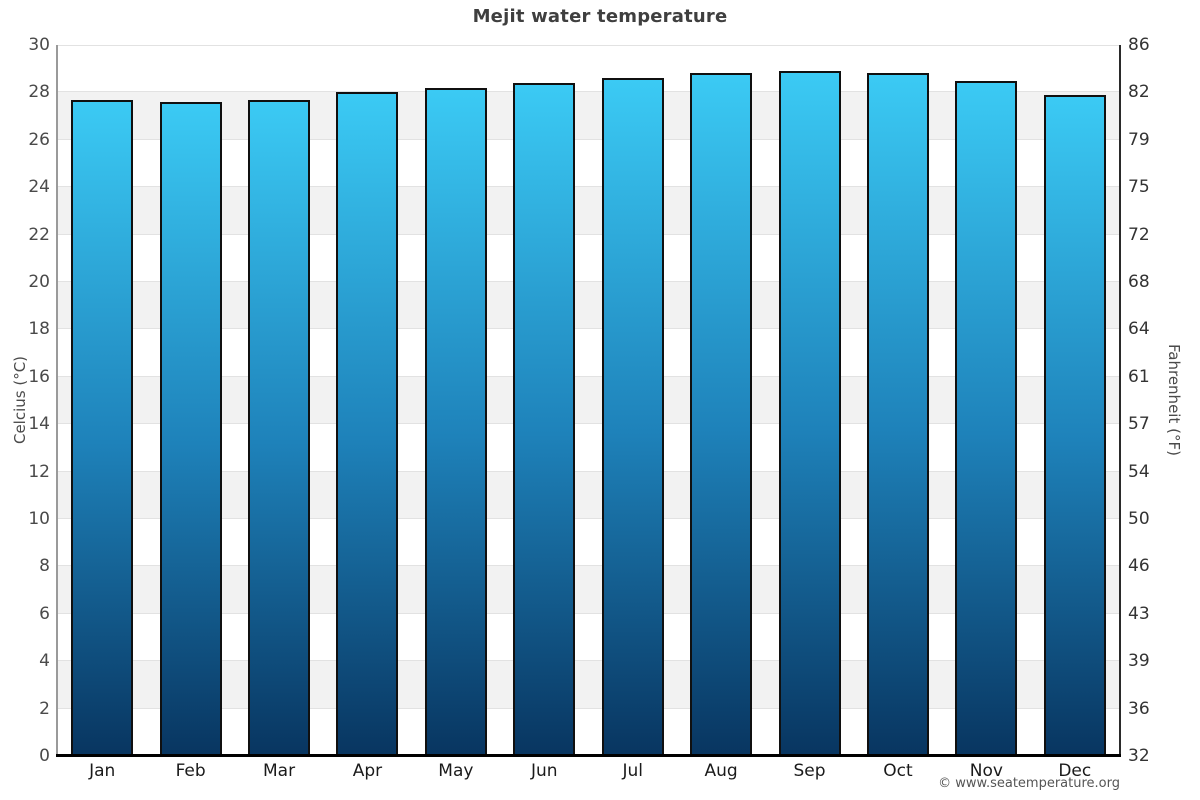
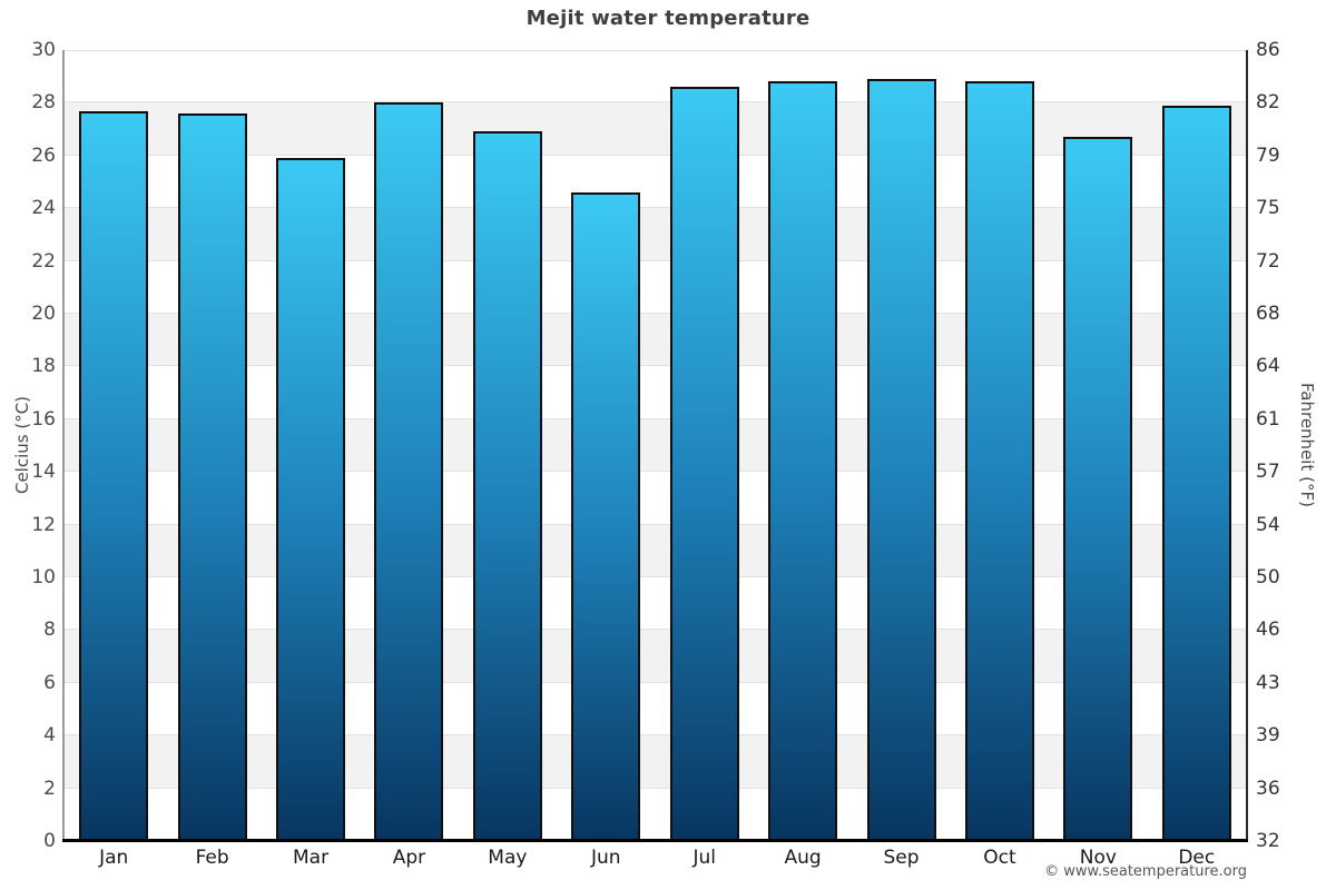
Mar: 27.7 -> 25.9
May: 28.2 -> 26.9
Jun: 28.4 -> 24.6
Nov: 28.5 -> 26.7
